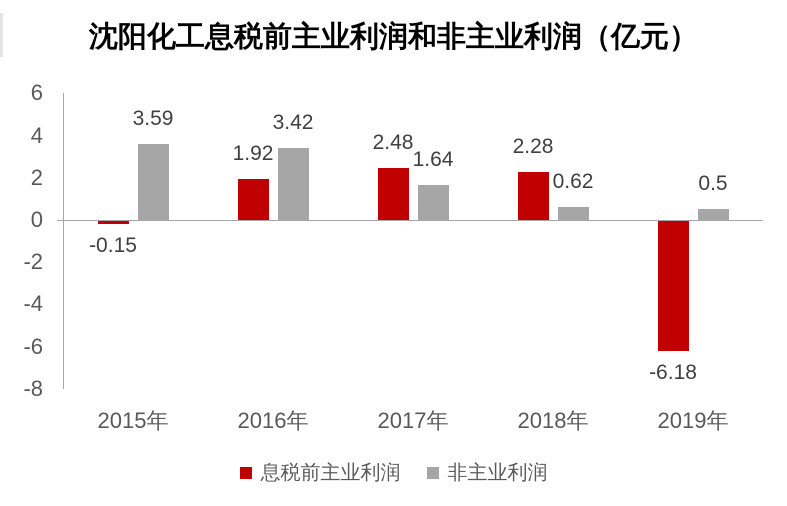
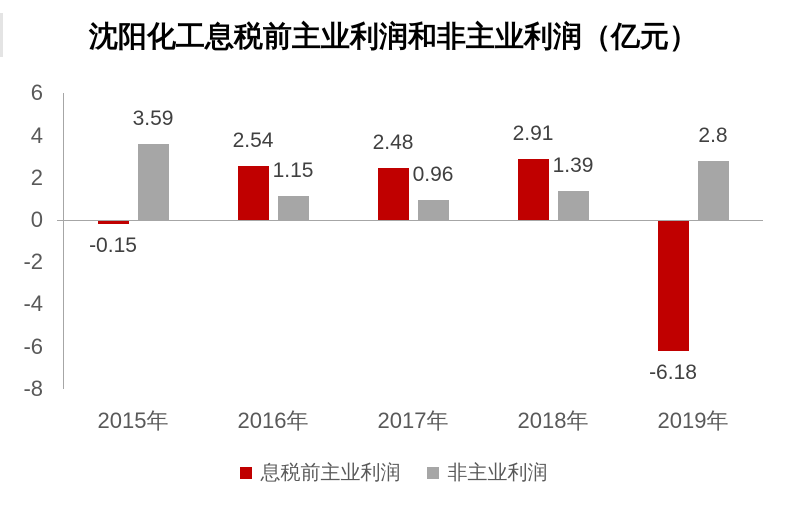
息税前主业利润/2016年: 1.92 -> 2.54
非主业利润/2016年: 3.42 -> 1.15
非主业利润/2017年: 1.64 -> 0.96
息税前主业利润/2018年: 2.28 -> 2.91
非主业利润/2018年: 0.62 -> 1.39
非主业利润/2019年: 0.5 -> 2.8
